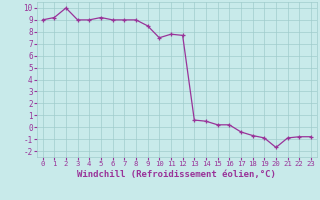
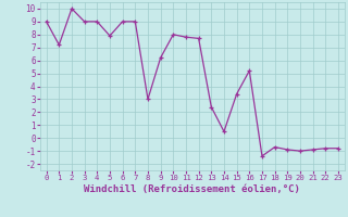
1: 9.2 -> 7.2
5: 9.2 -> 7.9
8: 9.0 -> 3.0
9: 8.5 -> 6.2
10: 7.5 -> 8.0
13: 0.6 -> 2.4
15: 0.2 -> 3.4
16: 0.2 -> 5.2
17: -0.4 -> -1.4
20: -1.7 -> -1.0
